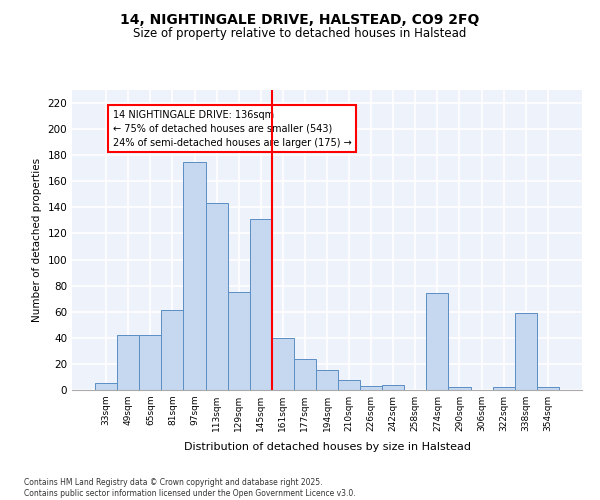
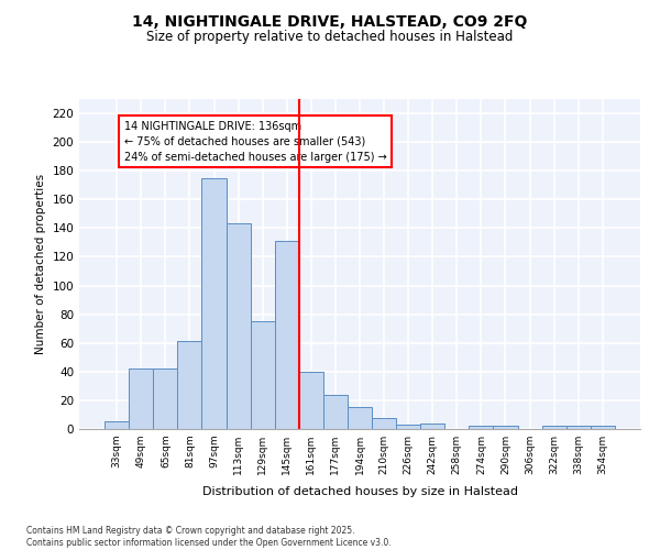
274sqm: 74 -> 2
338sqm: 59 -> 2
